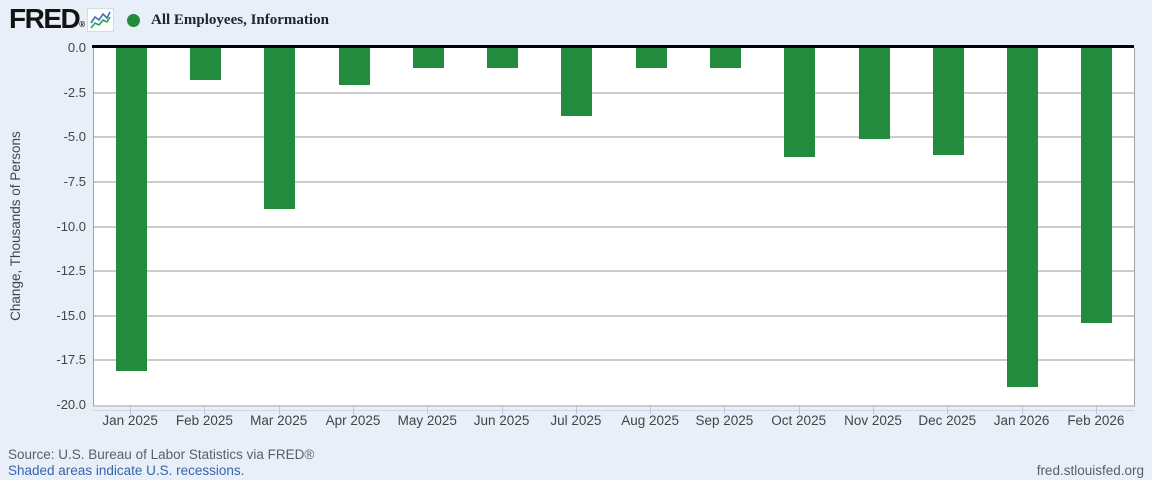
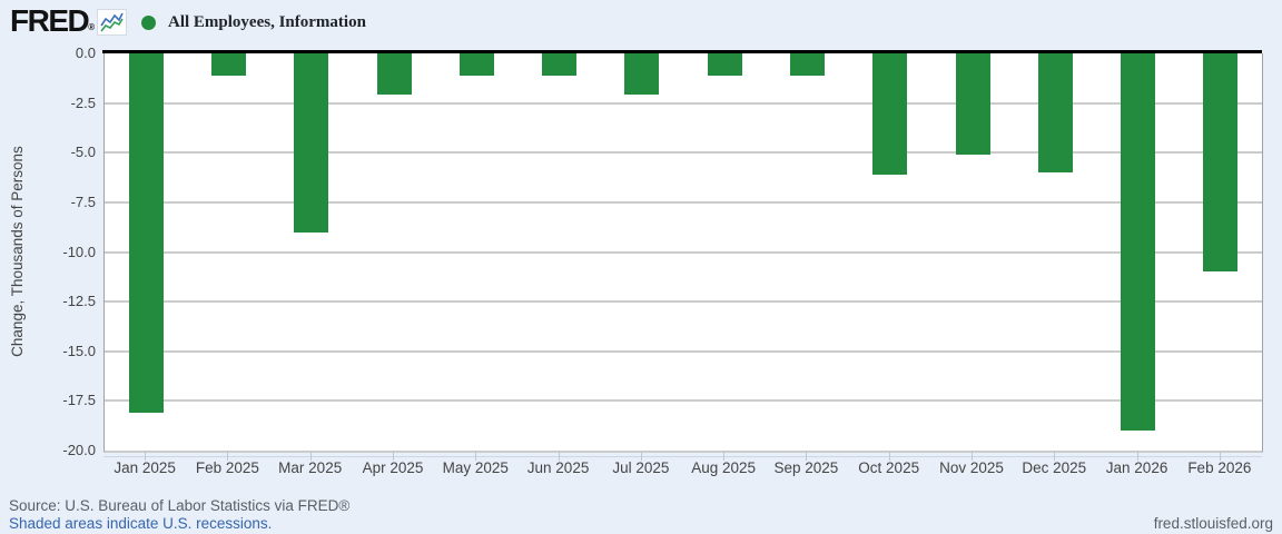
Feb 2025: -1.8 -> -1.1
Jul 2025: -3.8 -> -2.1
Feb 2026: -15.4 -> -11.0
